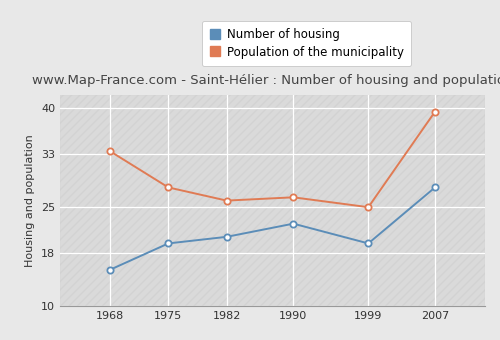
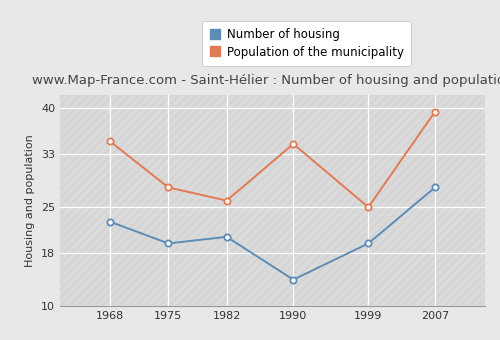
Number of housing/1968: 15.5 -> 22.8
Population of the municipality/1968: 33.5 -> 35.0
Number of housing/1990: 22.5 -> 14.0
Population of the municipality/1990: 26.5 -> 34.6
